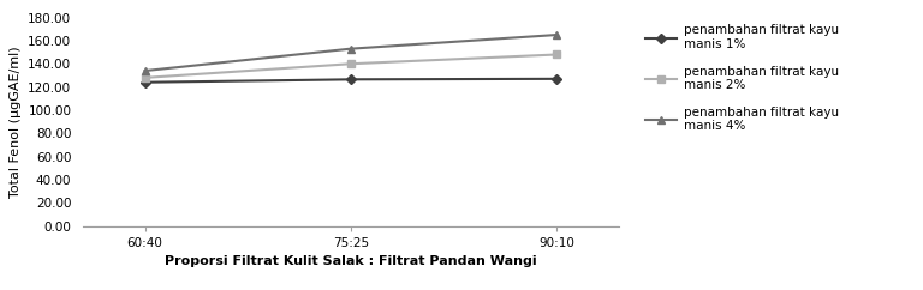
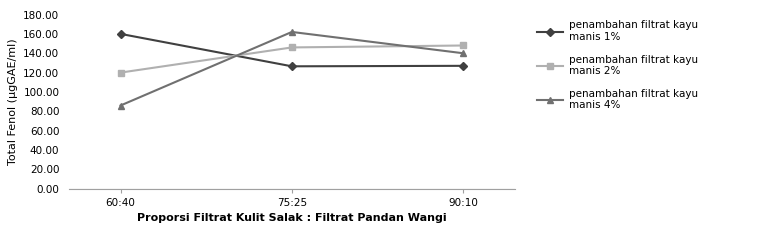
penambahan filtrat kayu manis 1%/60:40: 124 -> 160
penambahan filtrat kayu manis 2%/60:40: 128 -> 120
penambahan filtrat kayu manis 4%/60:40: 134 -> 86
penambahan filtrat kayu manis 2%/75:25: 140 -> 146
penambahan filtrat kayu manis 4%/75:25: 153 -> 162
penambahan filtrat kayu manis 4%/90:10: 165 -> 140
